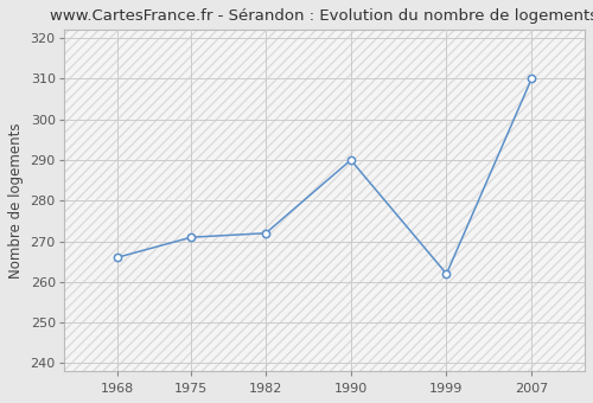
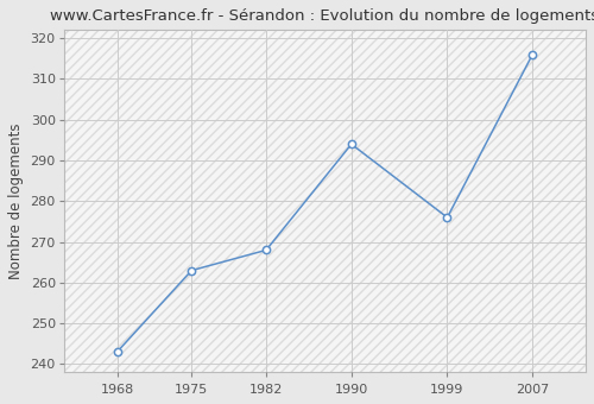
1968: 266 -> 243
1975: 271 -> 263
1982: 272 -> 268
1990: 290 -> 294
1999: 262 -> 276
2007: 310 -> 316
